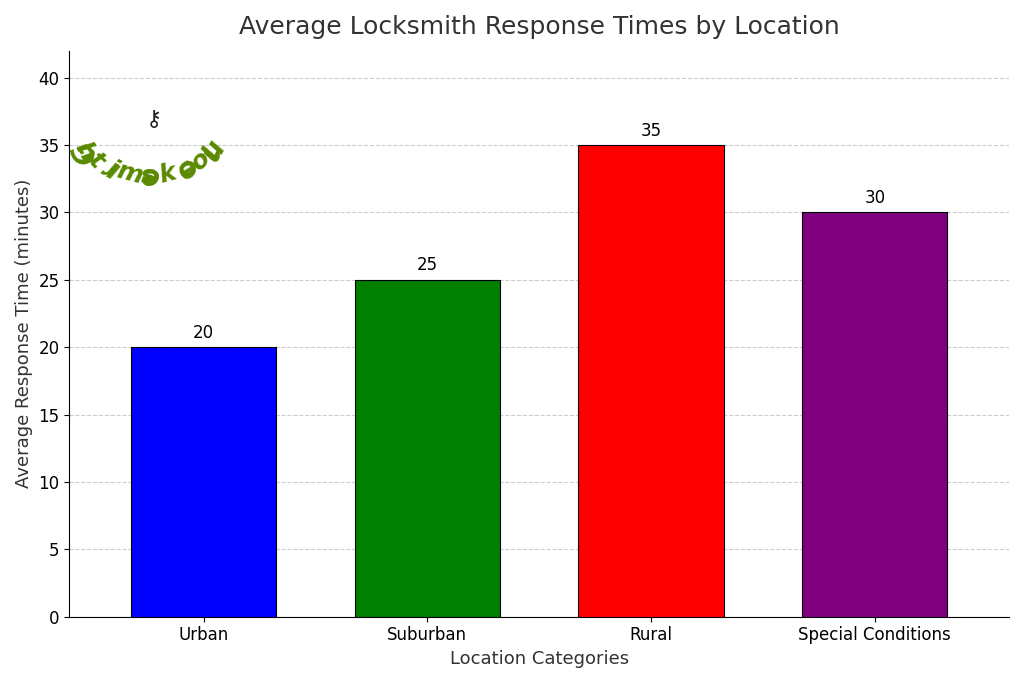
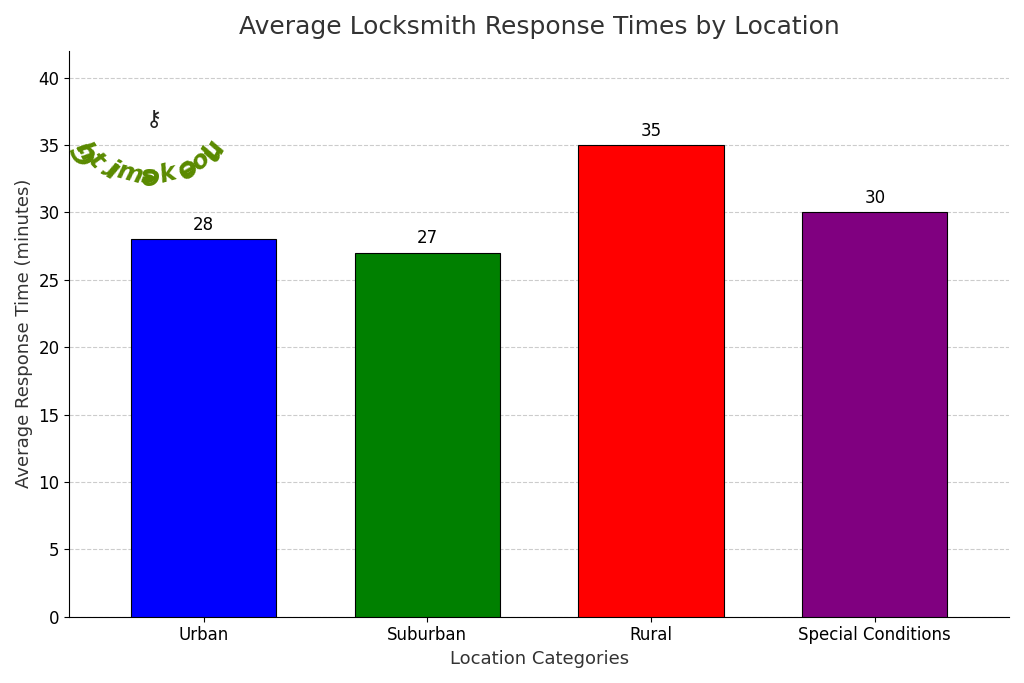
Urban: 20 -> 28
Suburban: 25 -> 27
